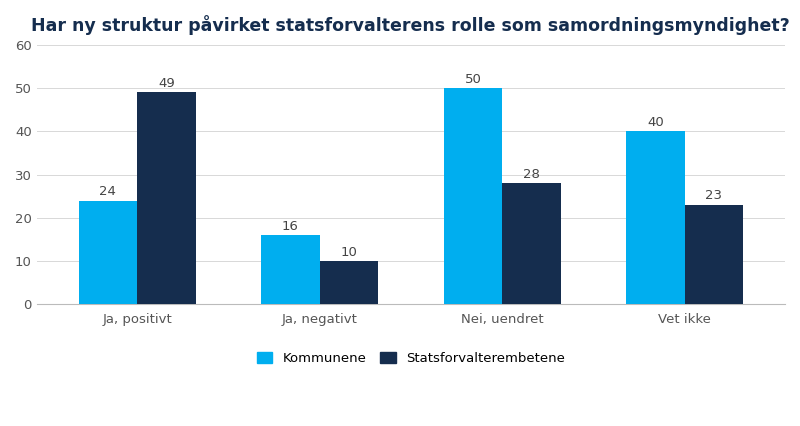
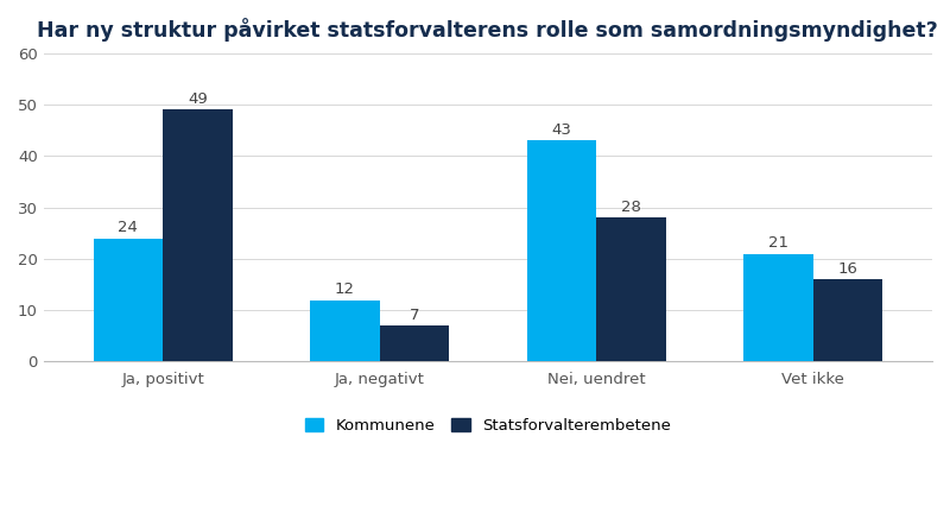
Kommunene/Ja, negativt: 16 -> 12
Statsforvalterembetene/Ja, negativt: 10 -> 7
Kommunene/Nei, uendret: 50 -> 43
Kommunene/Vet ikke: 40 -> 21
Statsforvalterembetene/Vet ikke: 23 -> 16
